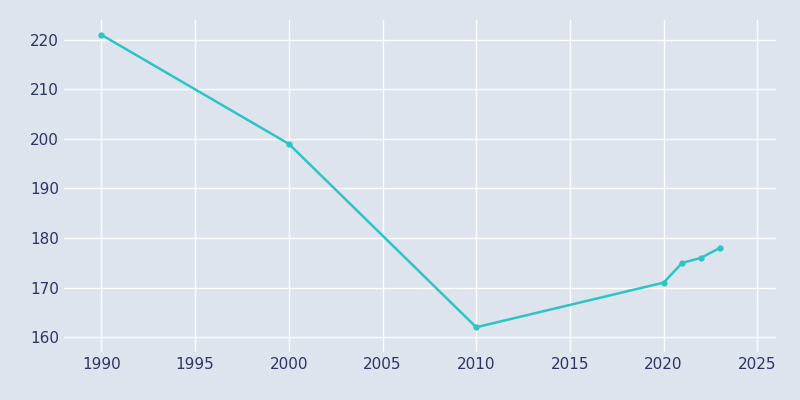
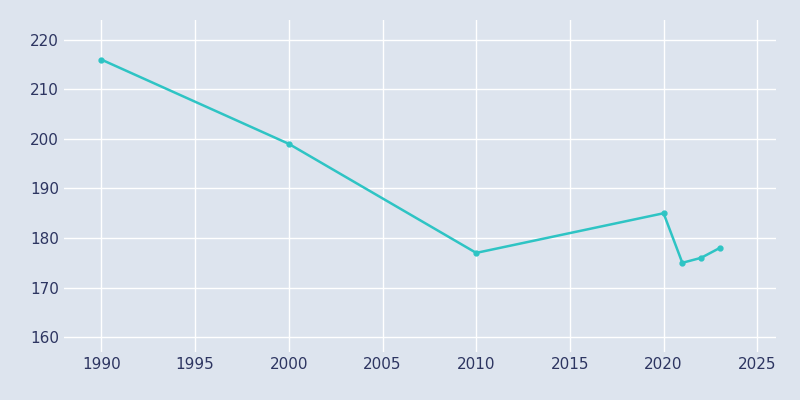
1990: 221 -> 216
2010: 162 -> 177
2020: 171 -> 185
